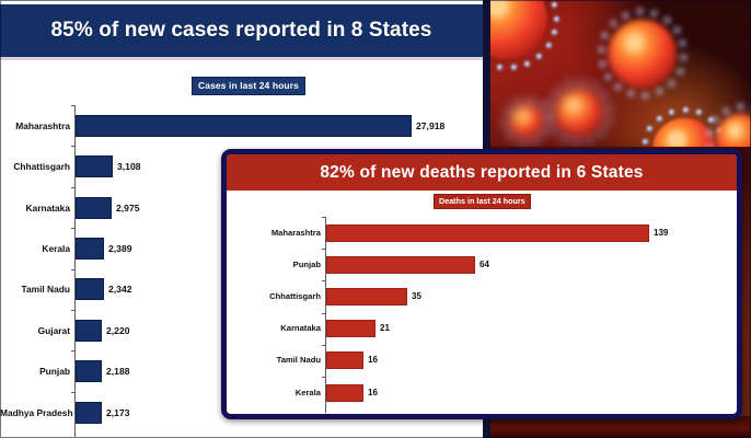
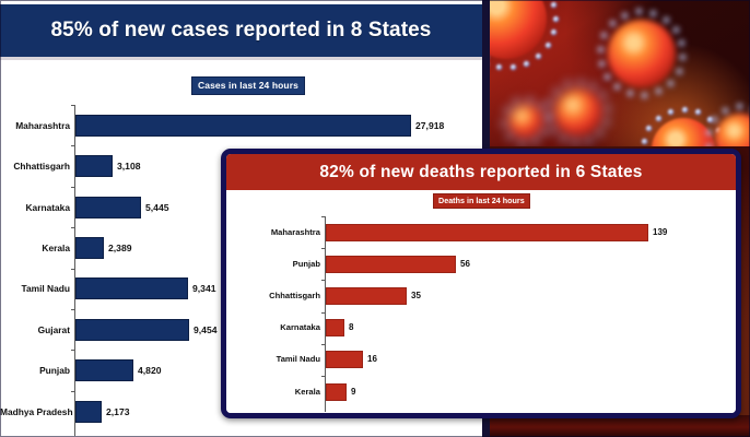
85% of new cases reported in 8 States/Karnataka: 2,975 -> 5,445
85% of new cases reported in 8 States/Tamil Nadu: 2,342 -> 9,341
85% of new cases reported in 8 States/Gujarat: 2,220 -> 9,454
85% of new cases reported in 8 States/Punjab: 2,188 -> 4,820
82% of new deaths reported in 6 States/Punjab: 64 -> 56
82% of new deaths reported in 6 States/Karnataka: 21 -> 8
82% of new deaths reported in 6 States/Kerala: 16 -> 9
